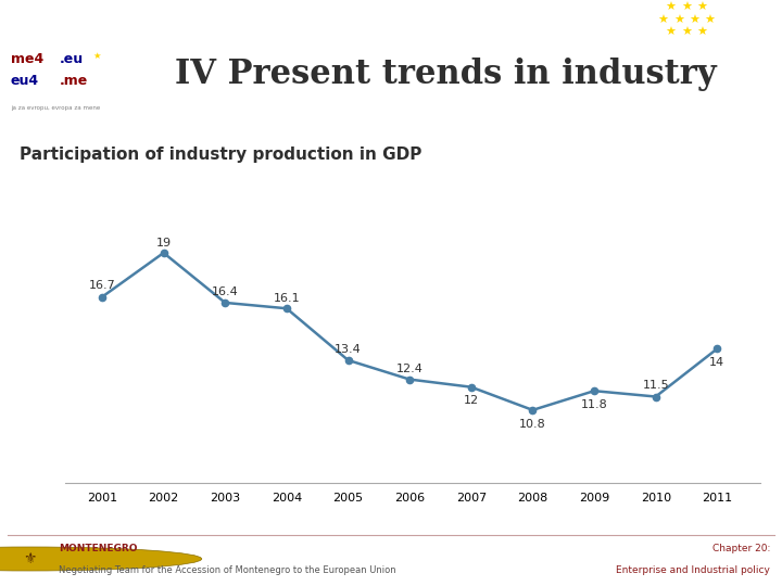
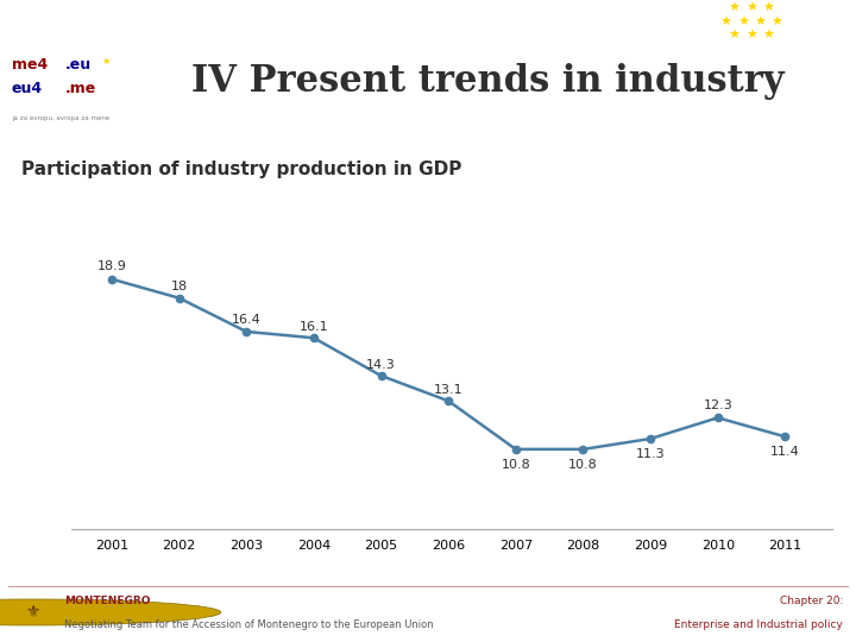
2001: 16.7 -> 18.9
2002: 19 -> 18
2005: 13.4 -> 14.3
2006: 12.4 -> 13.1
2007: 12 -> 10.8
2009: 11.8 -> 11.3
2010: 11.5 -> 12.3
2011: 14 -> 11.4
